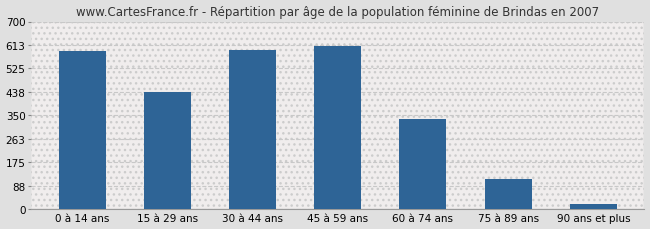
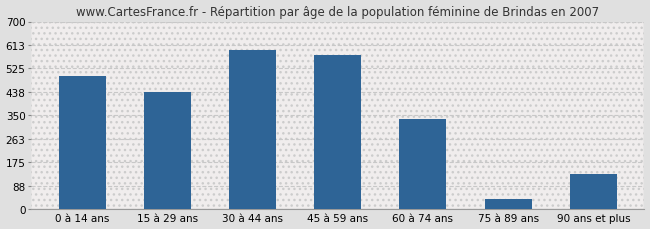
0 à 14 ans: 591 -> 495
45 à 59 ans: 608 -> 575
75 à 89 ans: 112 -> 40
90 ans et plus: 20 -> 130
